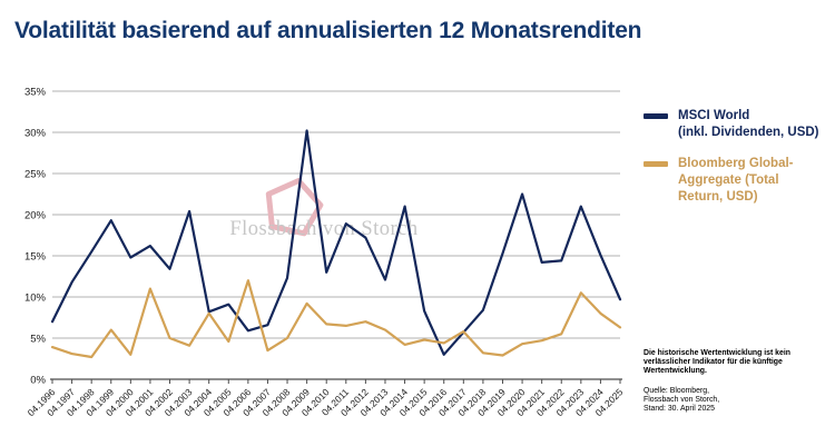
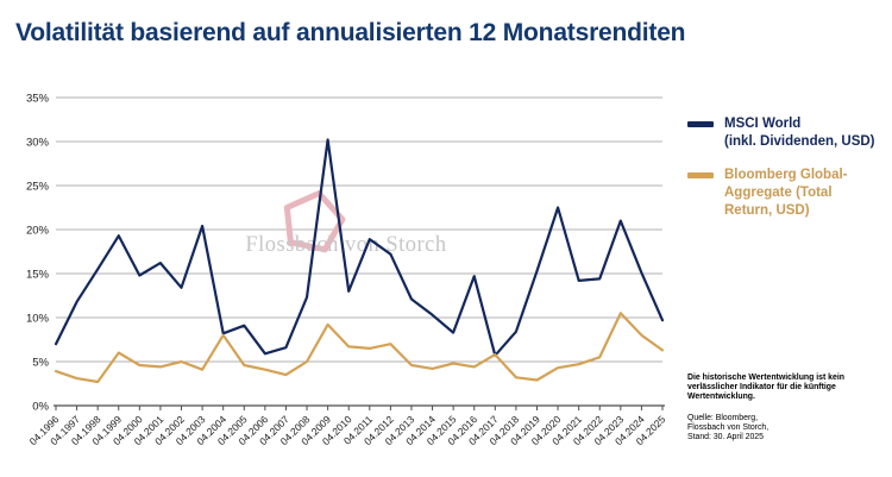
Bloomberg Global-Aggregate (Total Return, USD)/04.2000: 3% -> 5%
Bloomberg Global-Aggregate (Total Return, USD)/04.2001: 11% -> 4%
Bloomberg Global-Aggregate (Total Return, USD)/04.2006: 12% -> 4%
Bloomberg Global-Aggregate (Total Return, USD)/04.2013: 6% -> 5%
MSCI World (inkl. Dividenden, USD)/04.2014: 21% -> 10%
MSCI World (inkl. Dividenden, USD)/04.2016: 3% -> 15%
